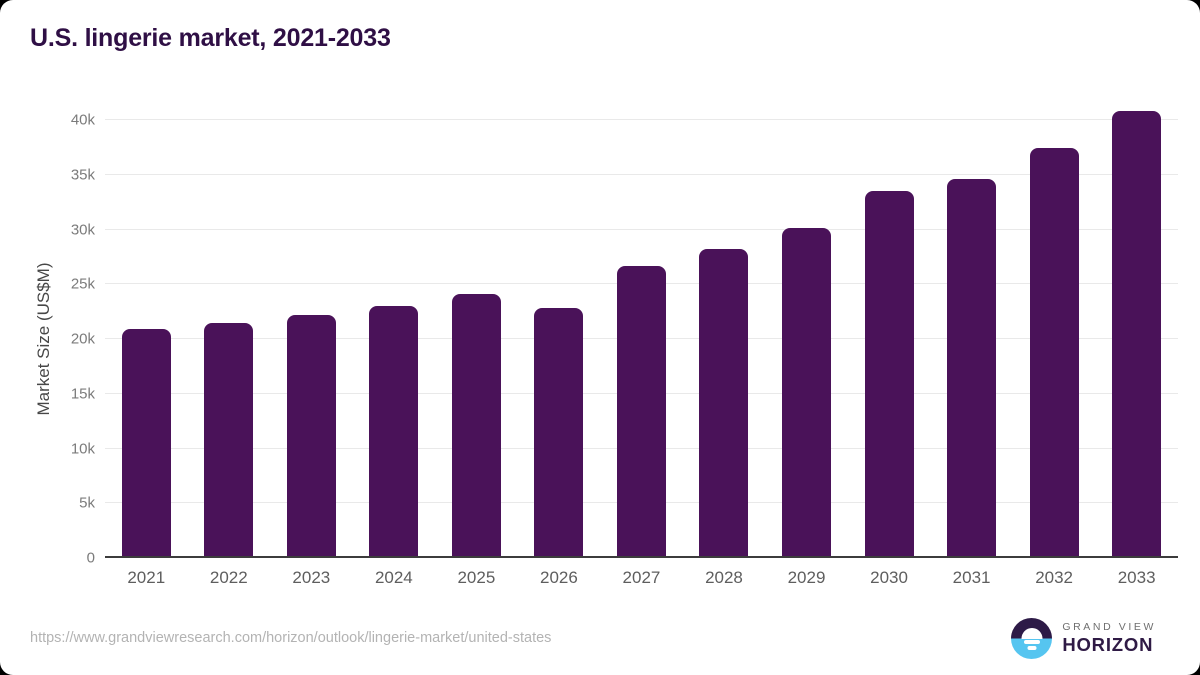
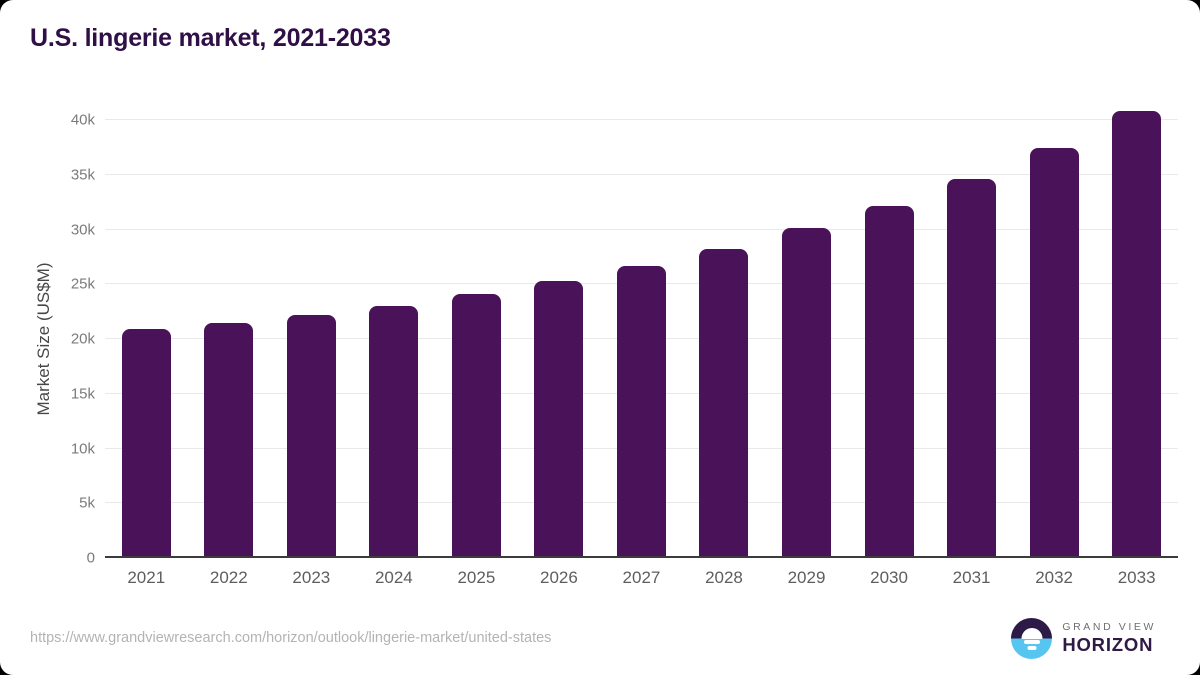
2026: 22.8k -> 25.3k
2030: 33.5k -> 32.2k
